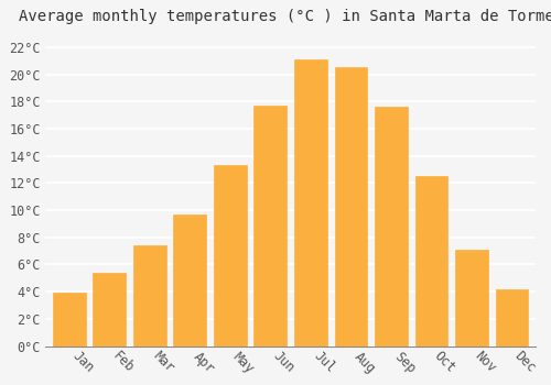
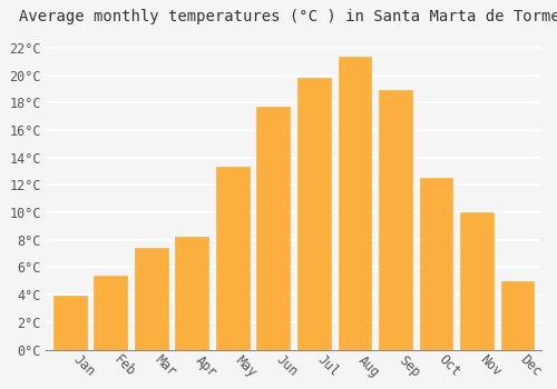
Apr: 9.7°C -> 8.2°C
Jul: 21.1°C -> 19.8°C
Aug: 20.5°C -> 21.3°C
Sep: 17.6°C -> 18.9°C
Nov: 7.1°C -> 10.0°C
Dec: 4.2°C -> 5.0°C
